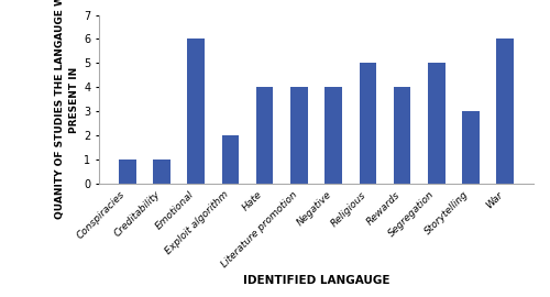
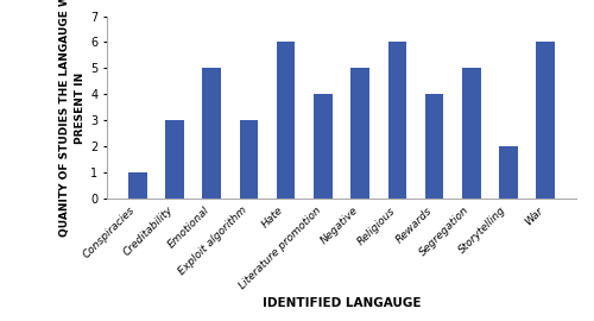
Creditability: 1 -> 3
Emotional: 6 -> 5
Exploit algorithm: 2 -> 3
Hate: 4 -> 6
Negative: 4 -> 5
Religious: 5 -> 6
Storytelling: 3 -> 2
